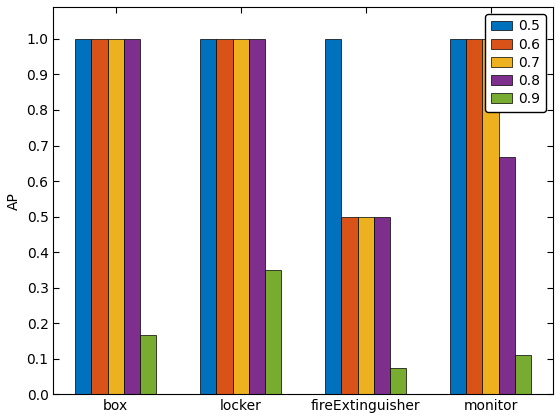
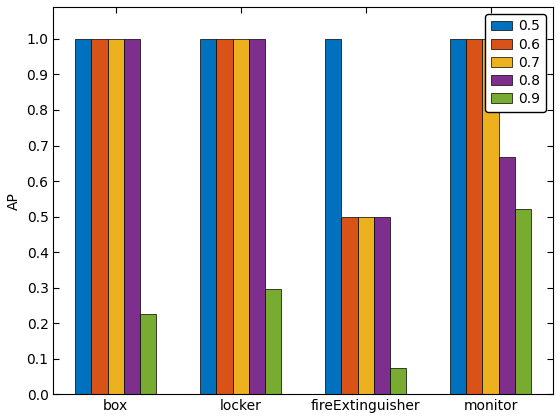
0.9/box: 0.167 -> 0.225
0.9/locker: 0.350 -> 0.295
0.9/monitor: 0.110 -> 0.520
